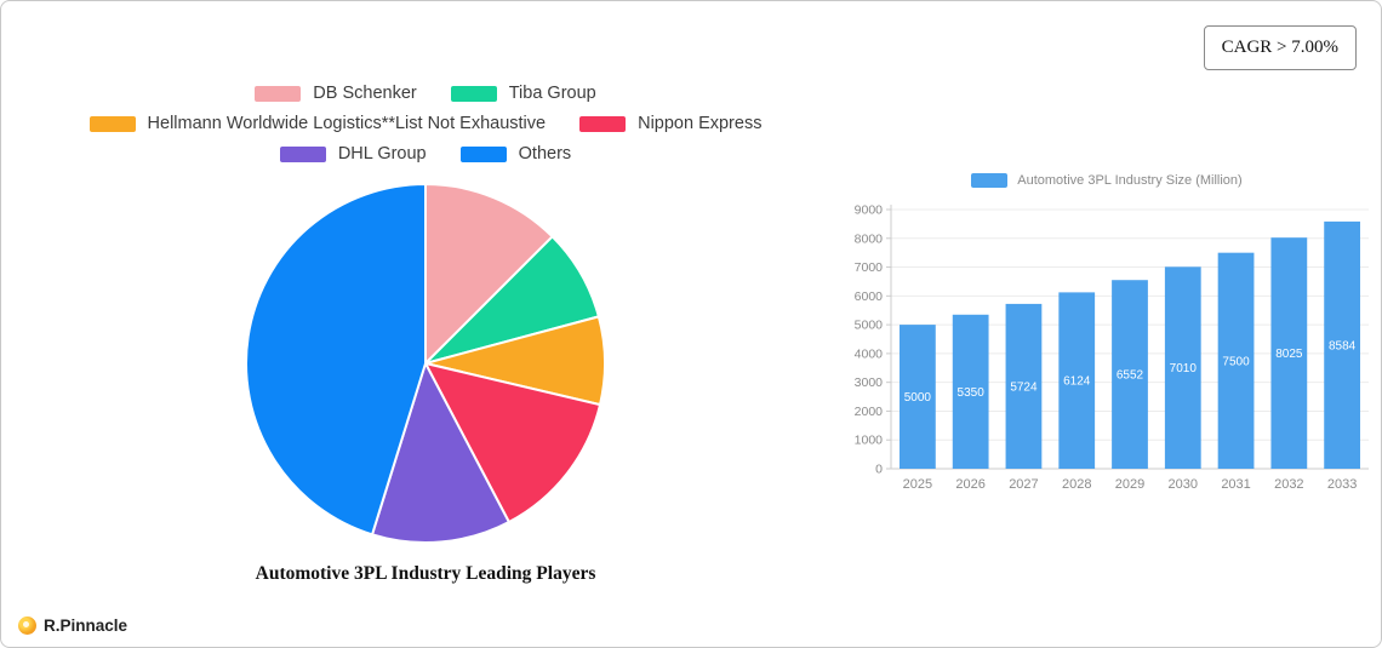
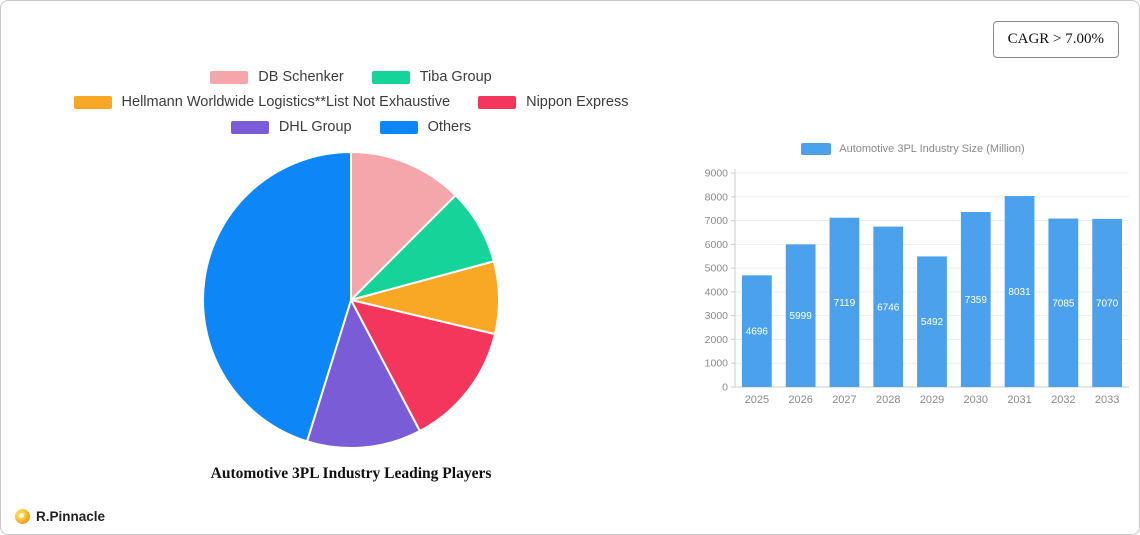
Automotive 3PL Industry Size (Million)/2025: 5000 -> 4696
Automotive 3PL Industry Size (Million)/2026: 5350 -> 5999
Automotive 3PL Industry Size (Million)/2027: 5724 -> 7119
Automotive 3PL Industry Size (Million)/2028: 6124 -> 6746
Automotive 3PL Industry Size (Million)/2029: 6552 -> 5492
Automotive 3PL Industry Size (Million)/2030: 7010 -> 7359
Automotive 3PL Industry Size (Million)/2031: 7500 -> 8031
Automotive 3PL Industry Size (Million)/2032: 8025 -> 7085
Automotive 3PL Industry Size (Million)/2033: 8584 -> 7070
